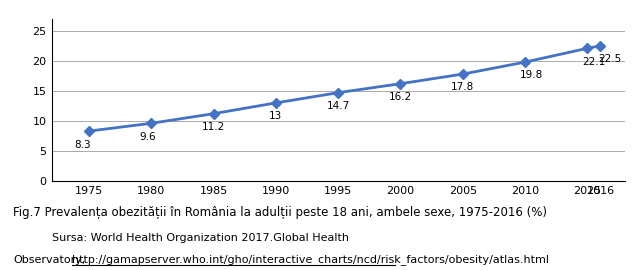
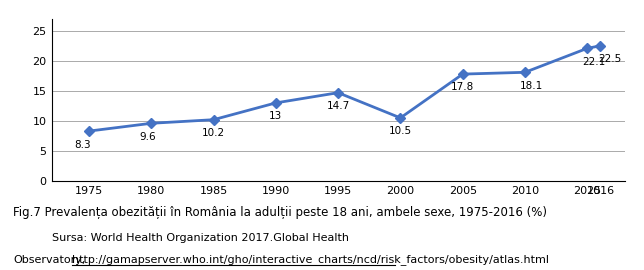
1985: 11.2 -> 10.2
2000: 16.2 -> 10.5
2010: 19.8 -> 18.1
